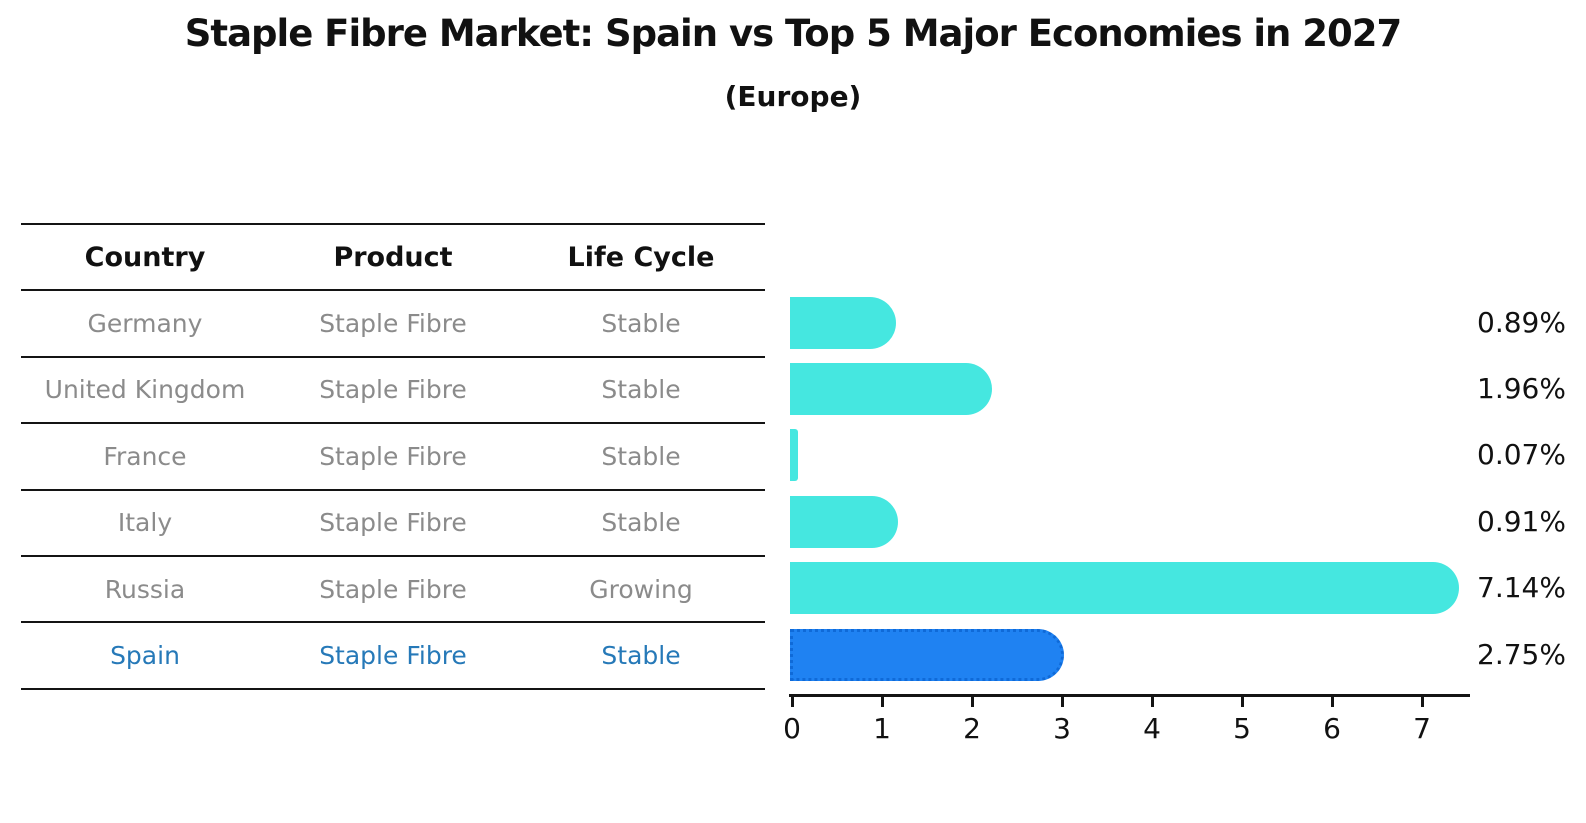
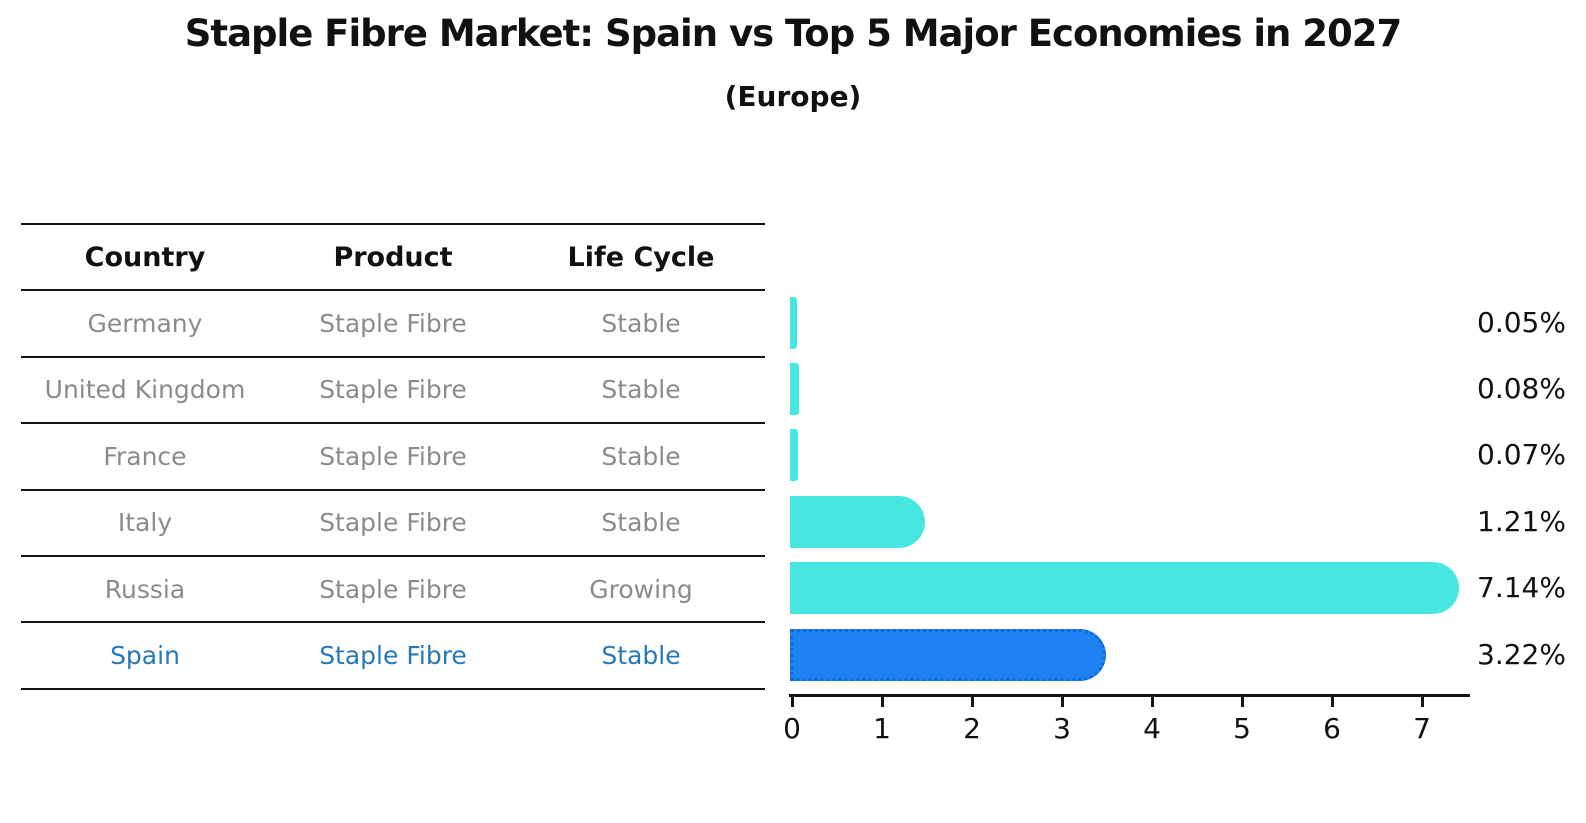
Germany: 0.89% -> 0.05%
United Kingdom: 1.96% -> 0.08%
Italy: 0.91% -> 1.21%
Spain: 2.75% -> 3.22%
